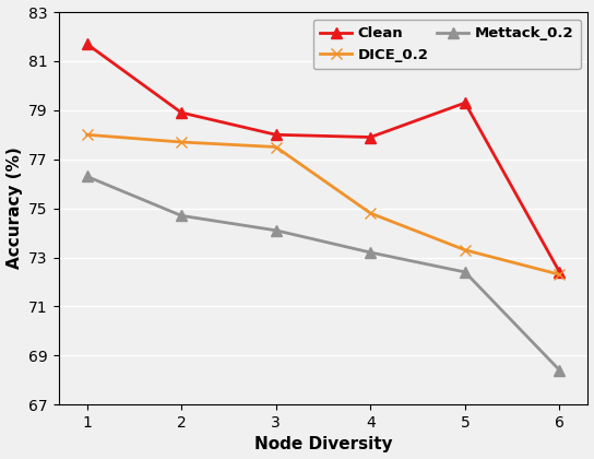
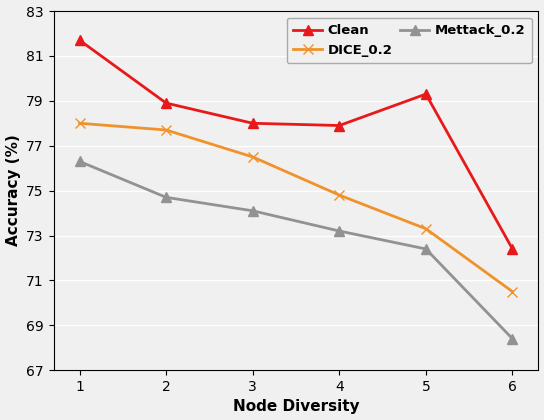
DICE_0.2/3: 77.5 -> 76.5
DICE_0.2/6: 72.3 -> 70.5
